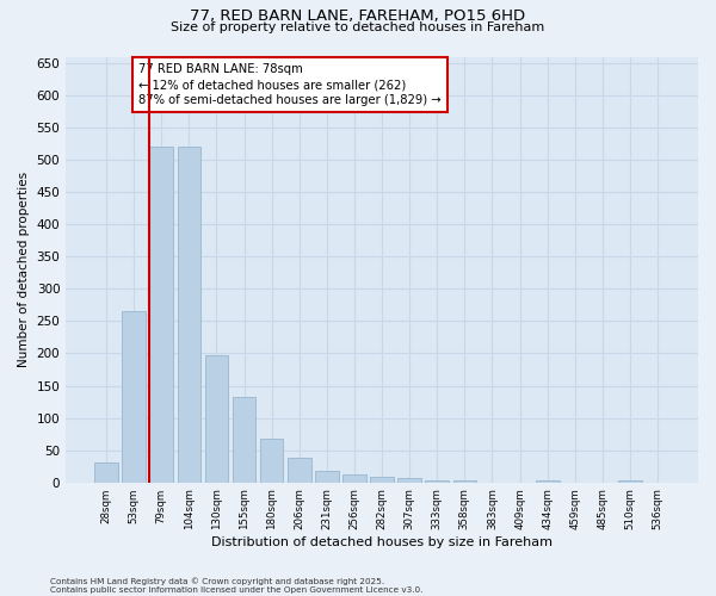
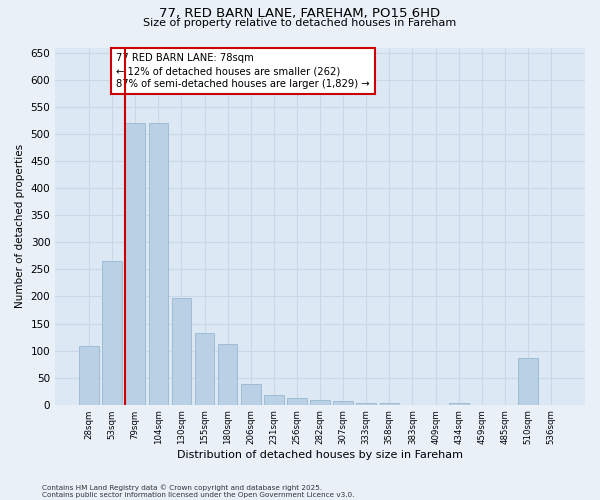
28sqm: 30 -> 108
180sqm: 67 -> 112
510sqm: 4 -> 86
